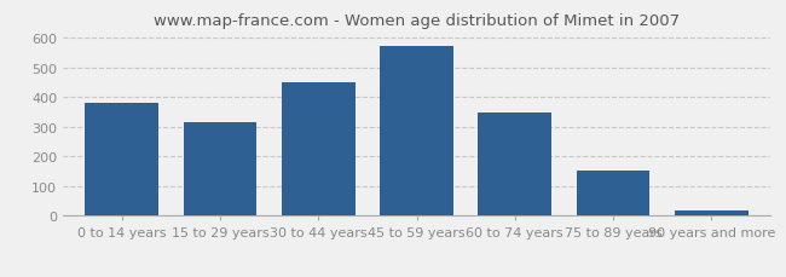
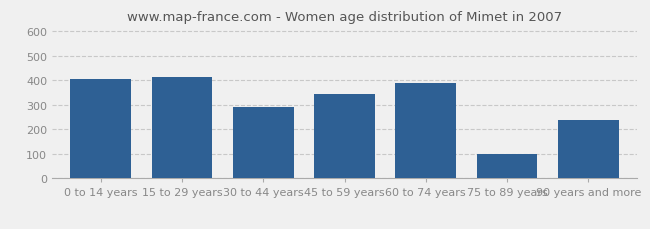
0 to 14 years: 382 -> 405
15 to 29 years: 317 -> 415
30 to 44 years: 450 -> 290
45 to 59 years: 572 -> 345
60 to 74 years: 350 -> 390
75 to 89 years: 152 -> 100
90 years and more: 18 -> 240
